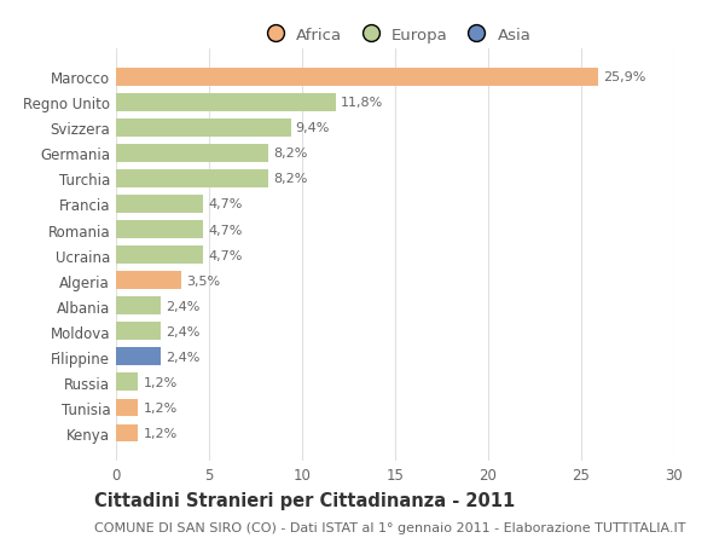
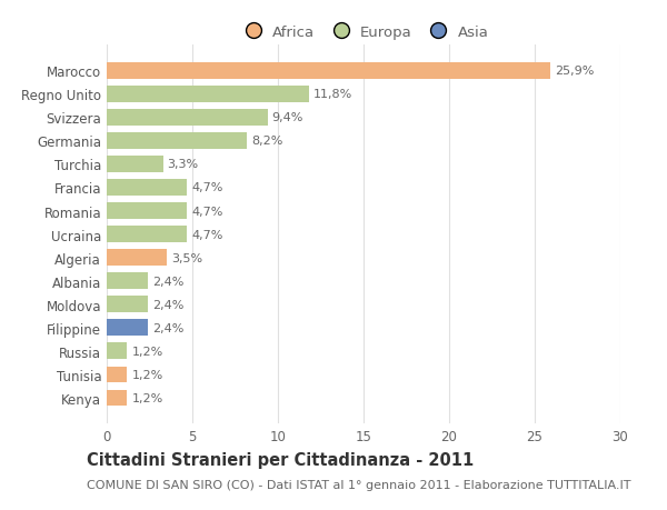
Turchia: 8,2% -> 3,3%
